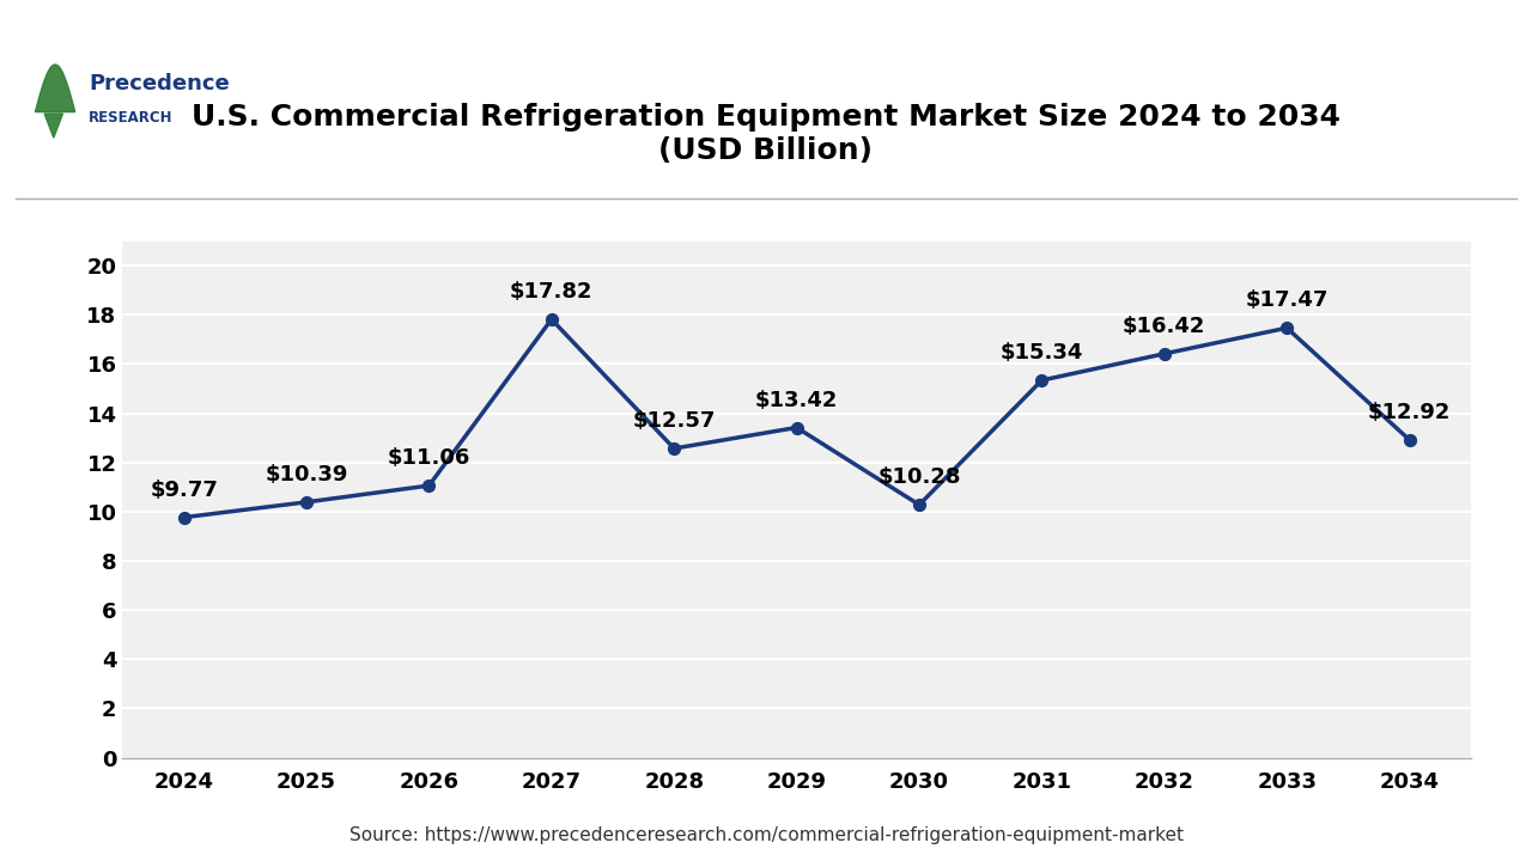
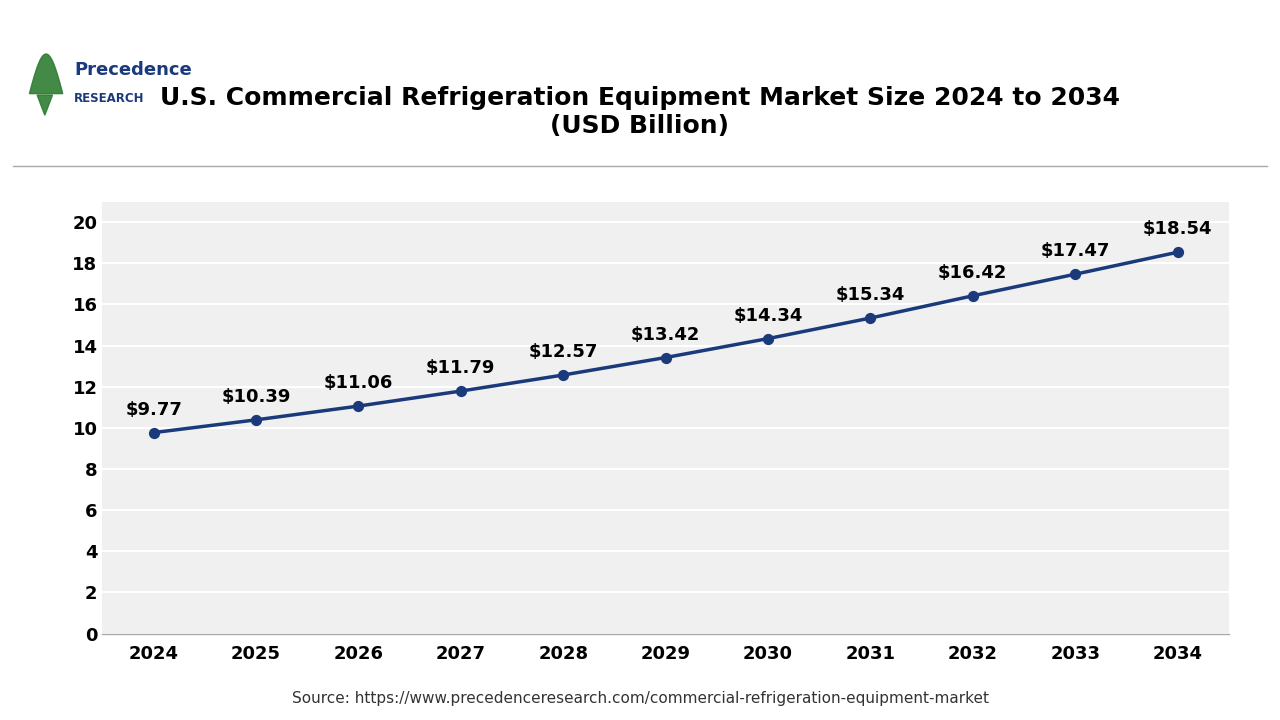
2027: $17.82 -> $11.79
2030: $10.28 -> $14.34
2034: $12.92 -> $18.54
